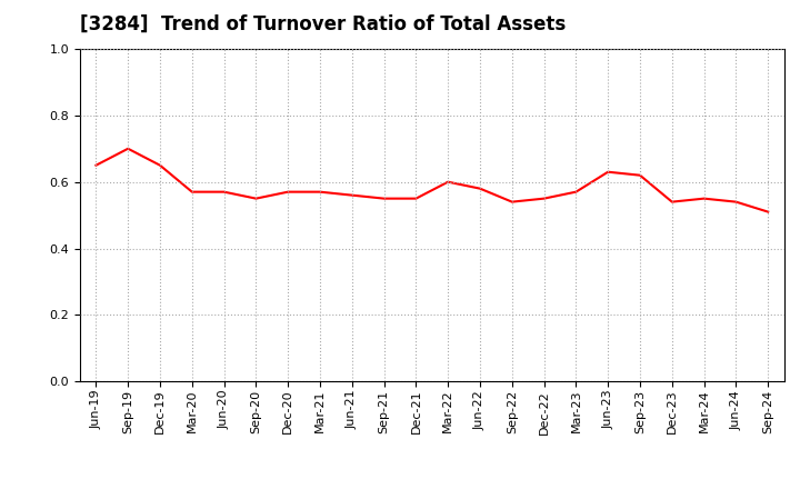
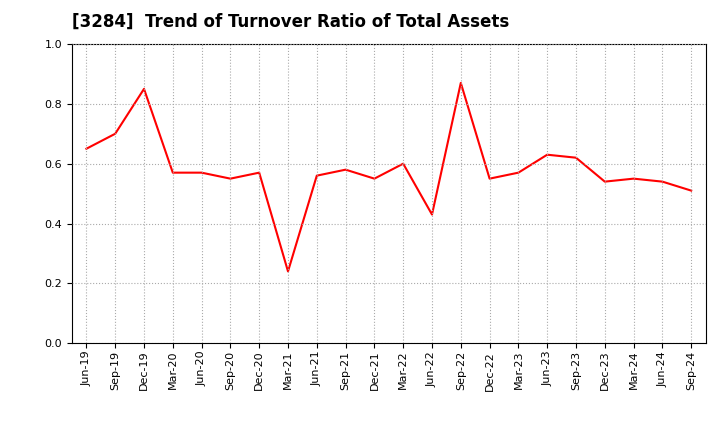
Dec-19: 0.65 -> 0.85
Mar-21: 0.57 -> 0.24
Sep-21: 0.55 -> 0.58
Jun-22: 0.58 -> 0.43
Sep-22: 0.54 -> 0.87
